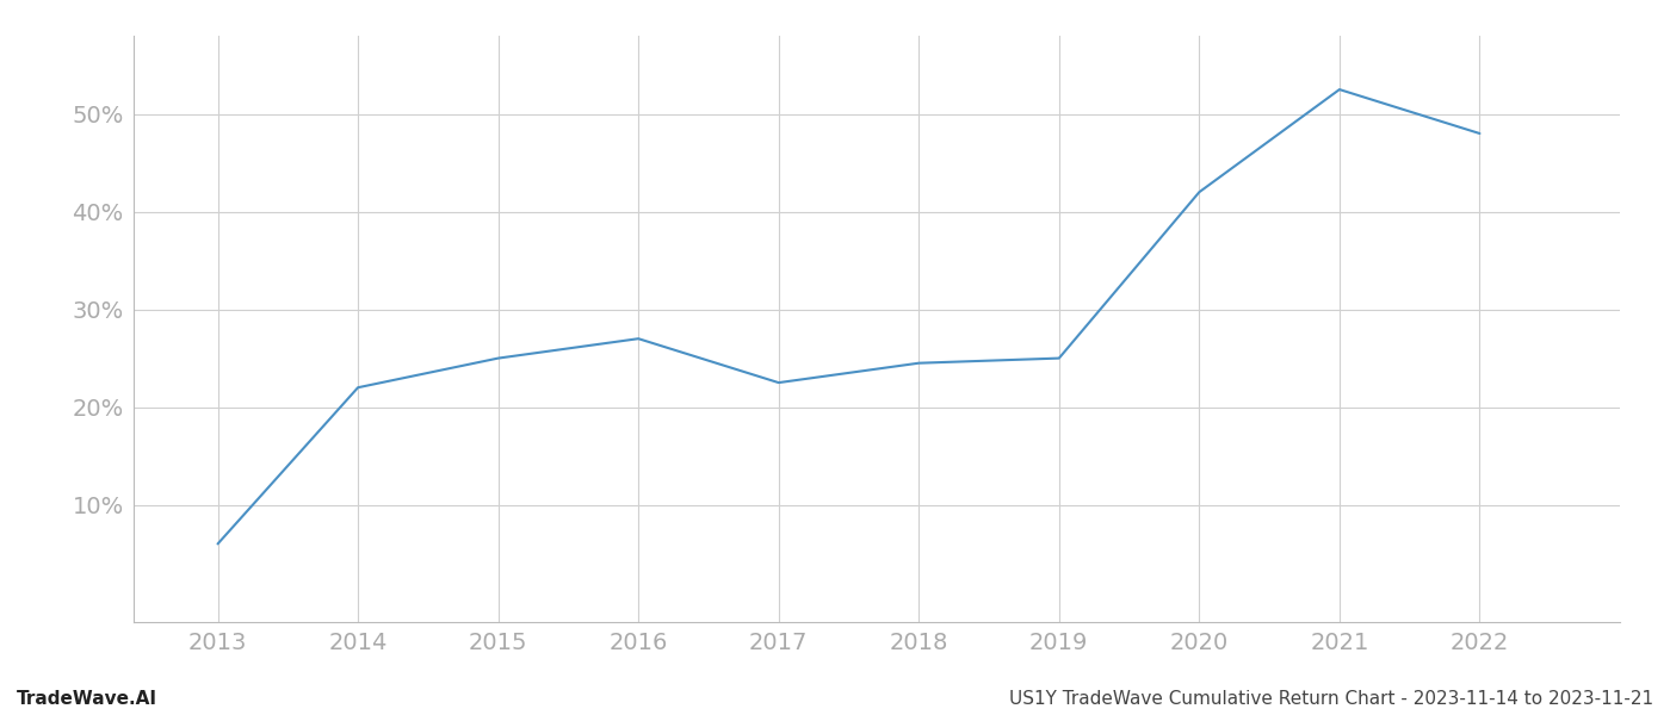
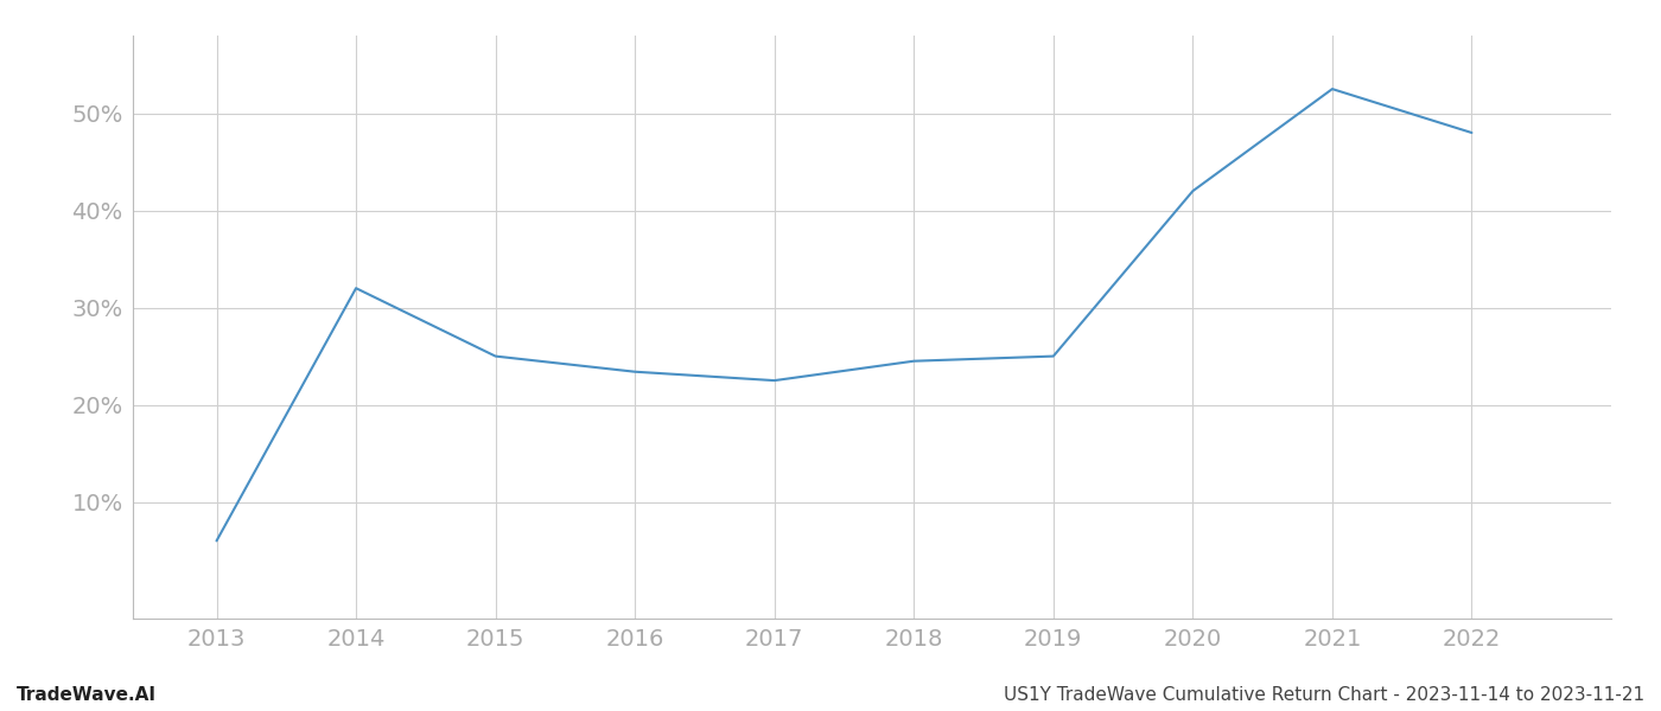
2014: 22.0% -> 32.0%
2016: 27.0% -> 23.4%
